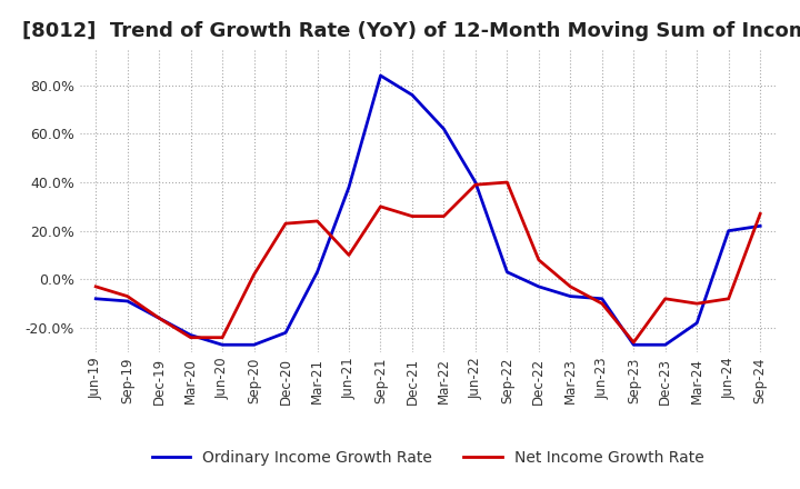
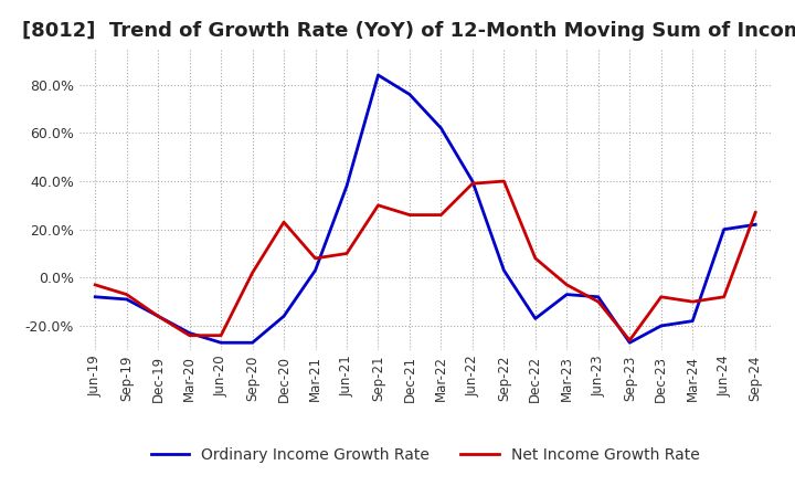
Ordinary Income Growth Rate/Dec-20: -22% -> -16%
Net Income Growth Rate/Mar-21: 24% -> 8%
Ordinary Income Growth Rate/Dec-22: -3% -> -17%
Ordinary Income Growth Rate/Dec-23: -27% -> -20%
